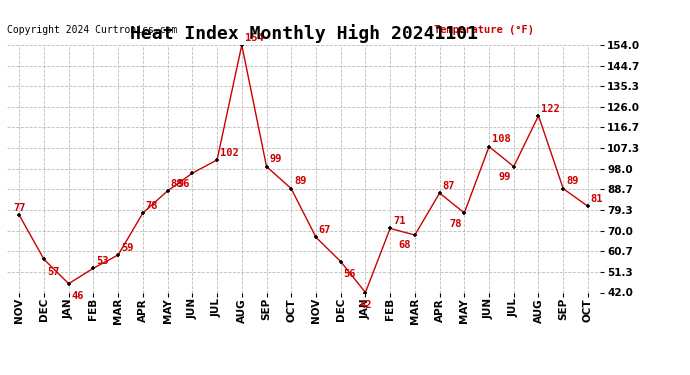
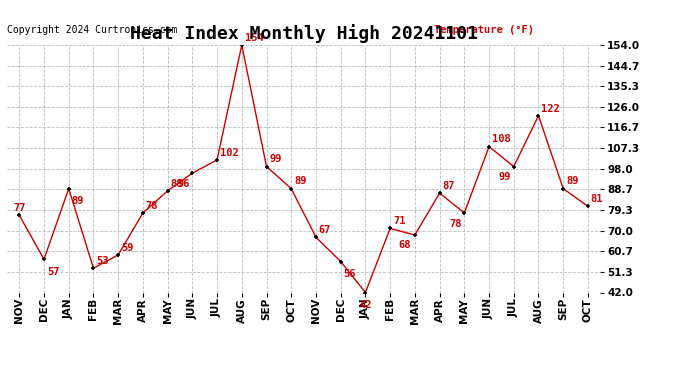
JAN: 46 -> 89
